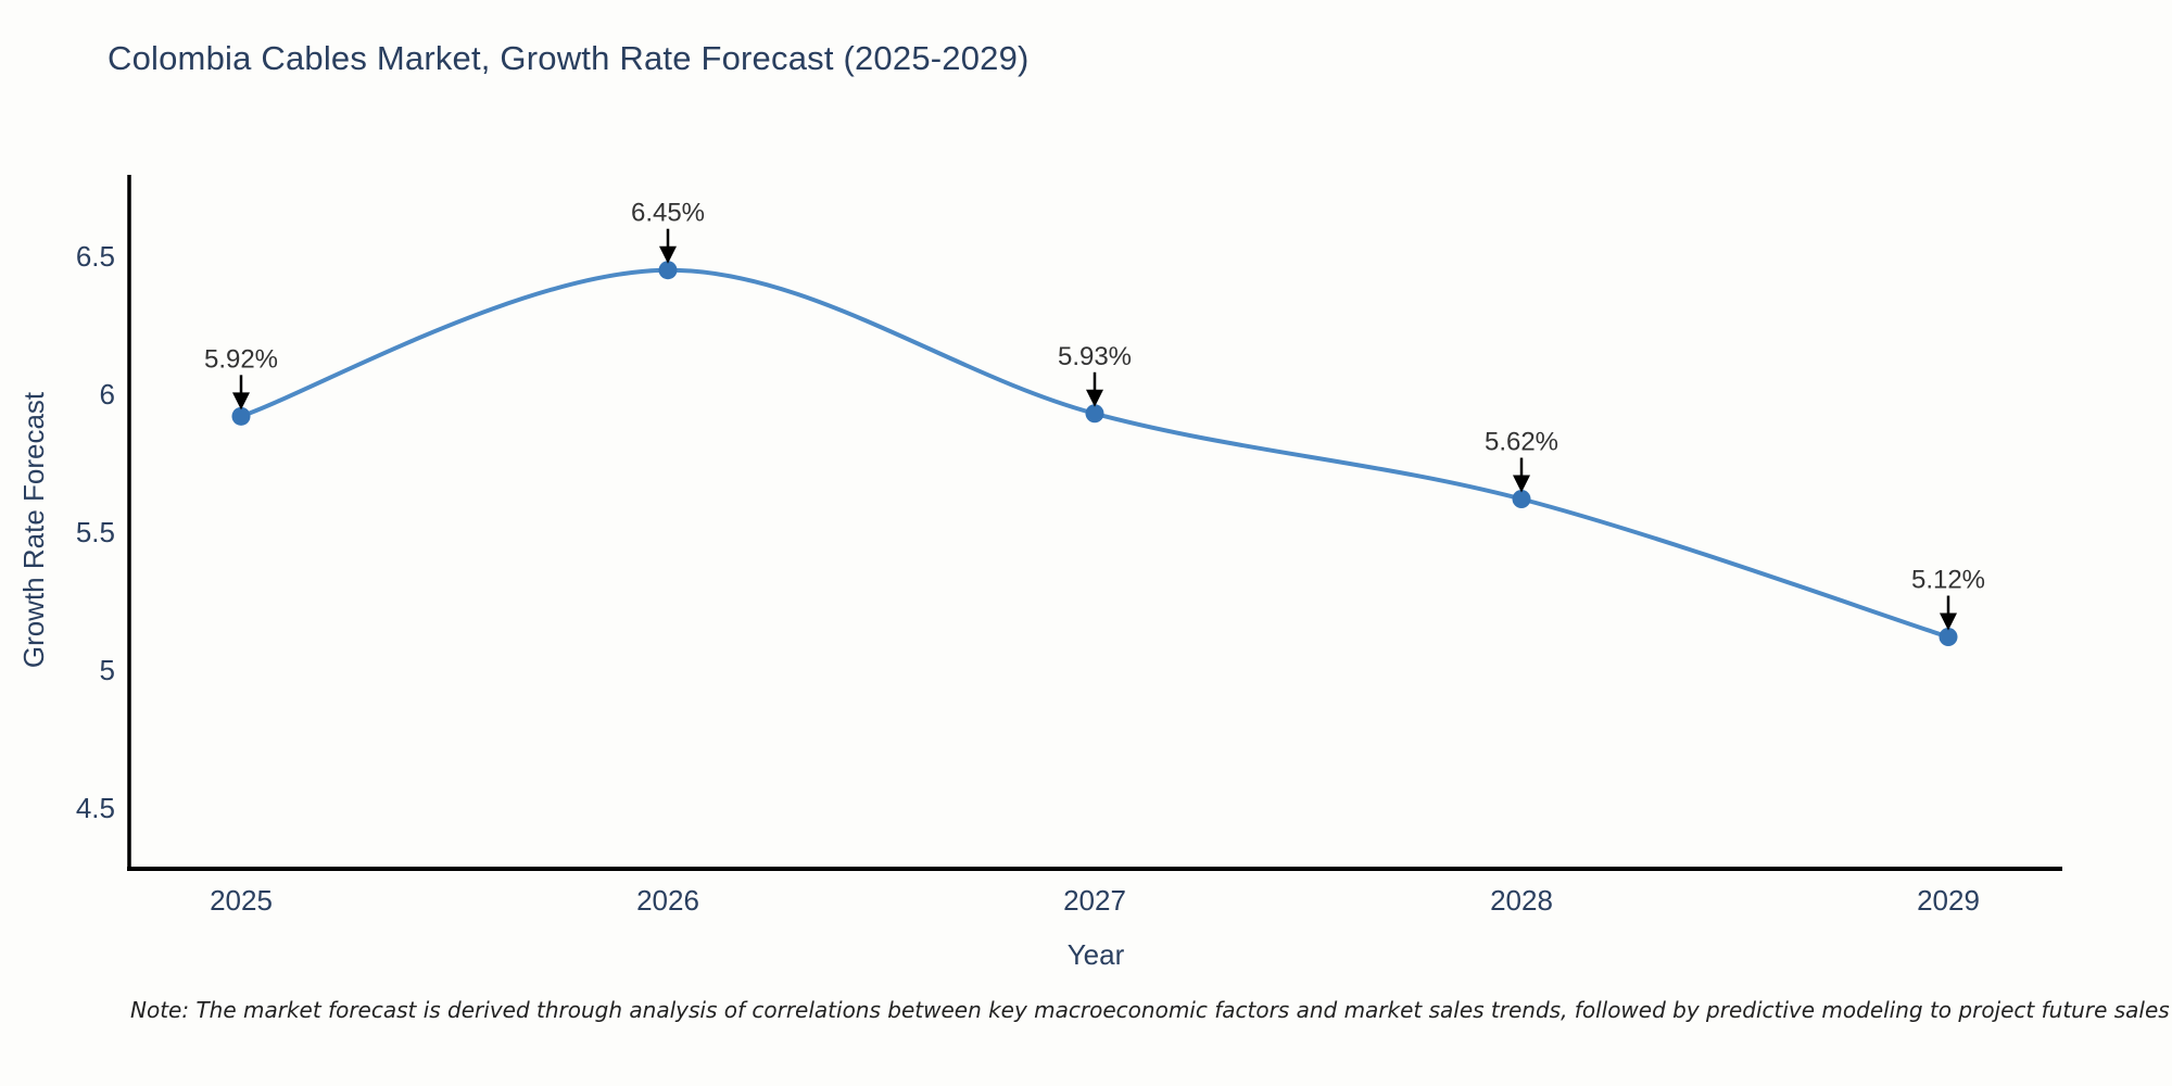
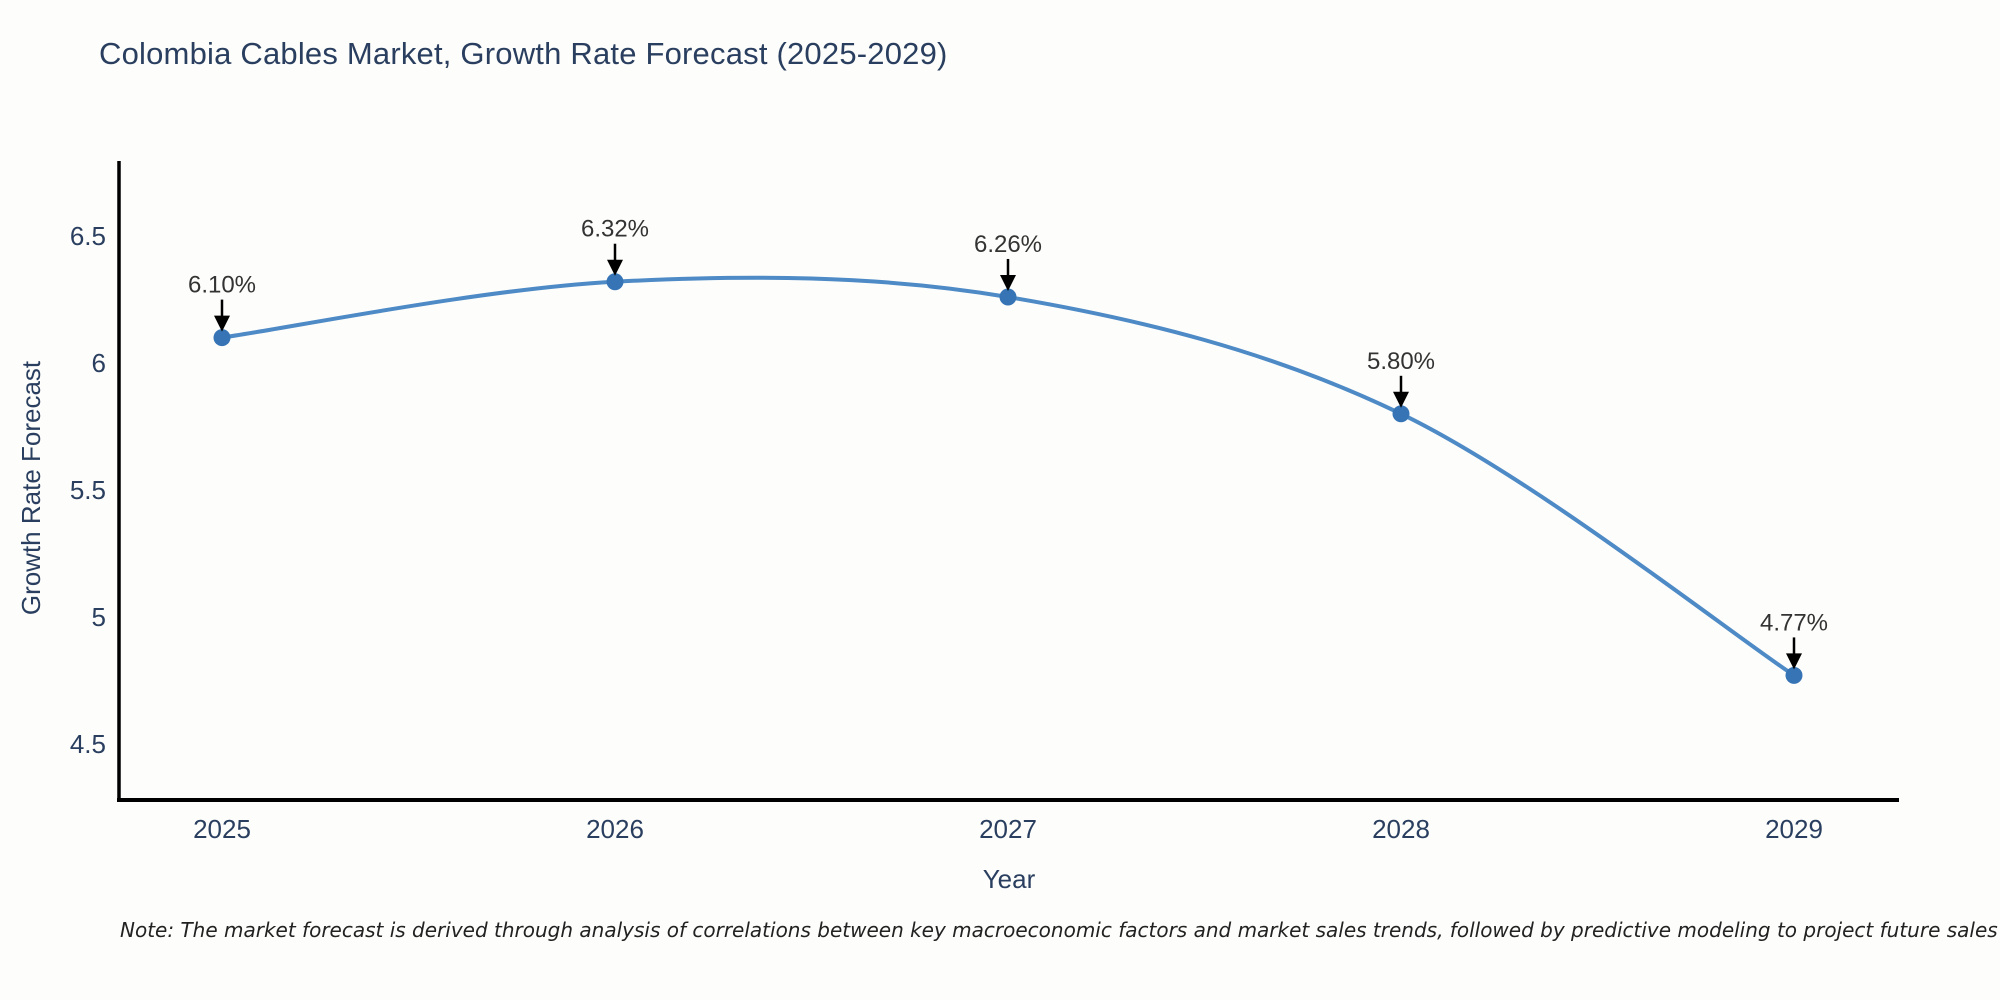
2025: 5.92% -> 6.10%
2026: 6.45% -> 6.32%
2027: 5.93% -> 6.26%
2028: 5.62% -> 5.80%
2029: 5.12% -> 4.77%
